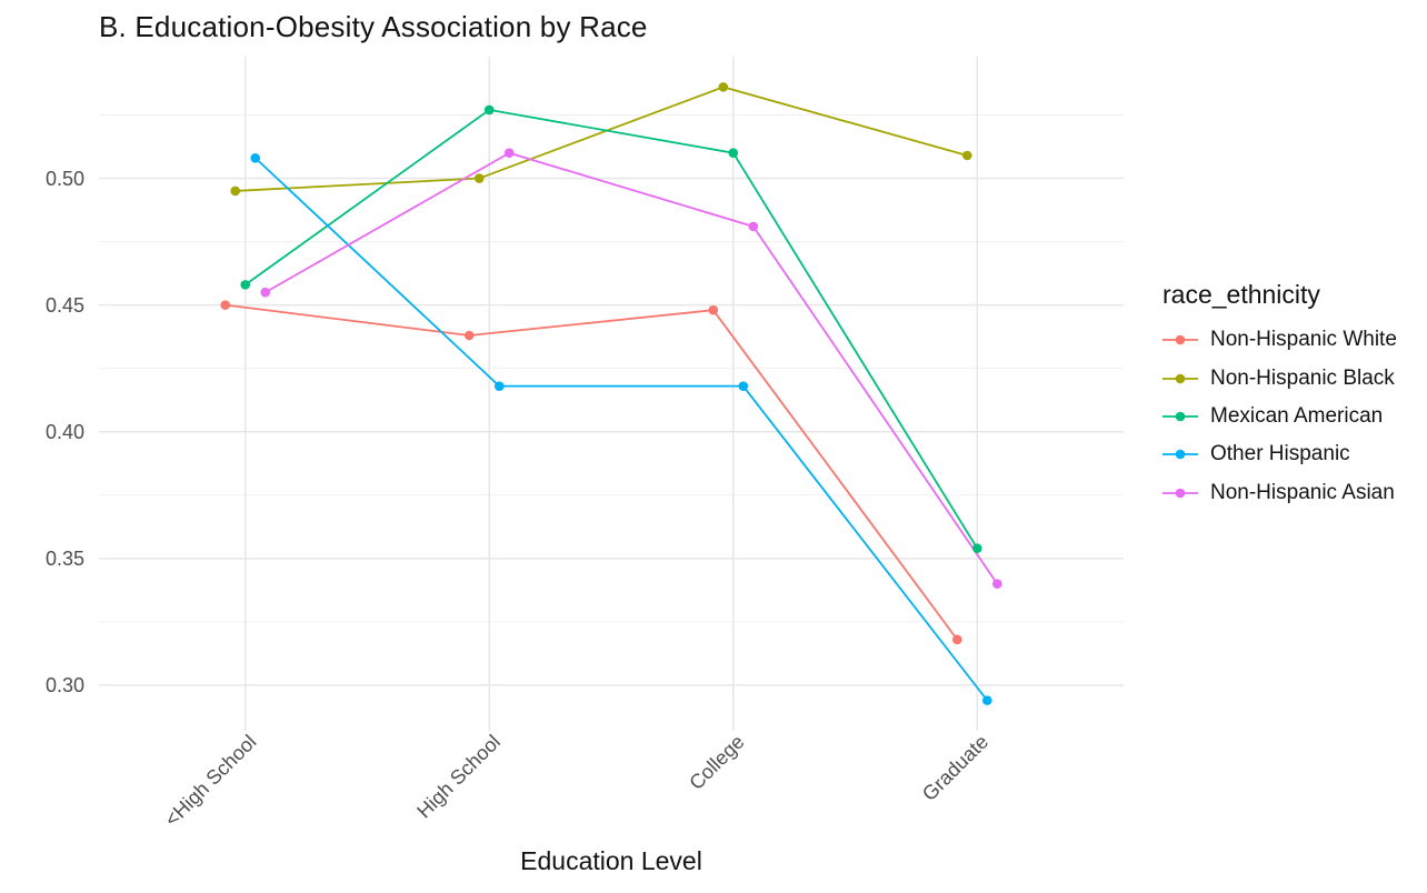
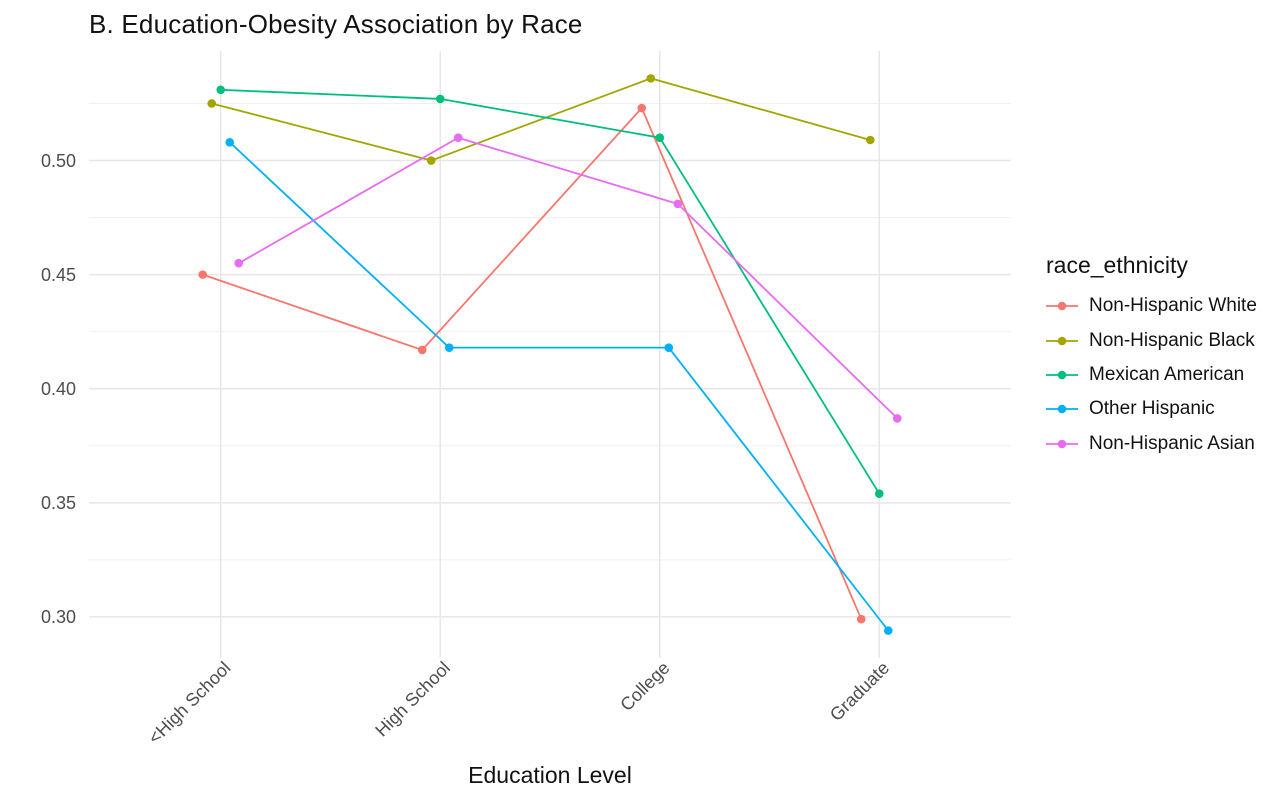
Non-Hispanic Black/<High School: 0.495 -> 0.525
Mexican American/<High School: 0.458 -> 0.531
Non-Hispanic White/High School: 0.438 -> 0.417
Non-Hispanic White/College: 0.448 -> 0.523
Non-Hispanic White/Graduate: 0.318 -> 0.299
Non-Hispanic Asian/Graduate: 0.340 -> 0.387
